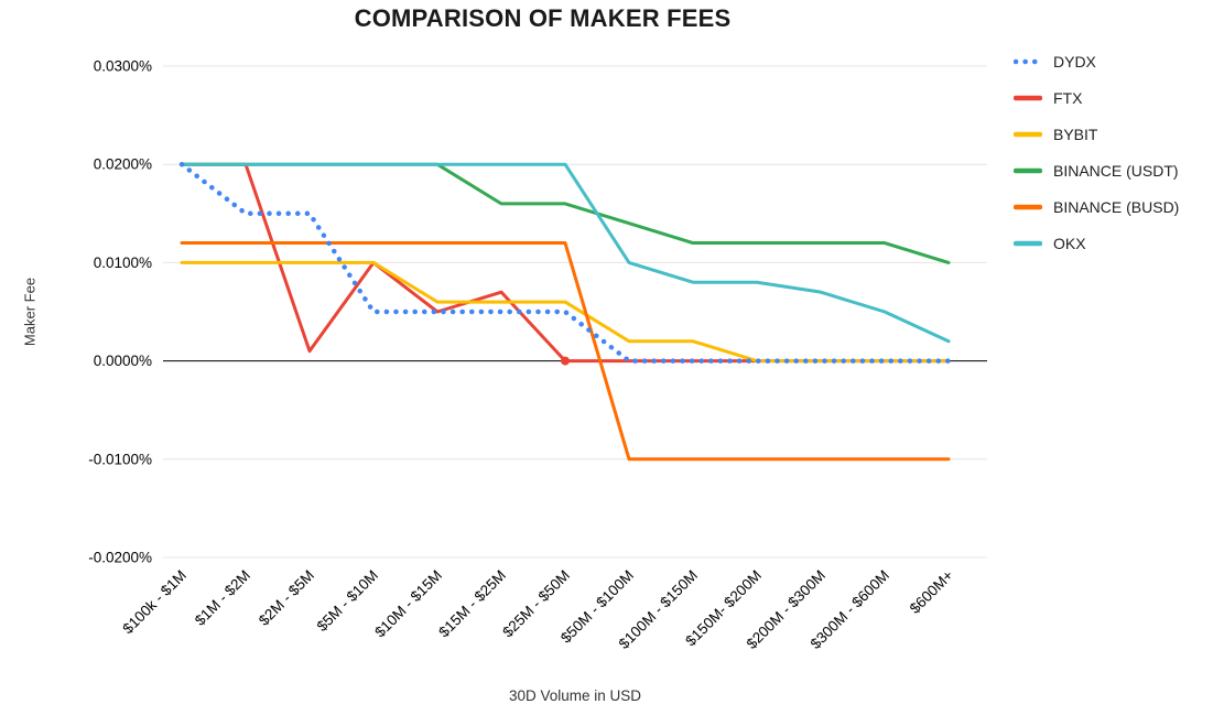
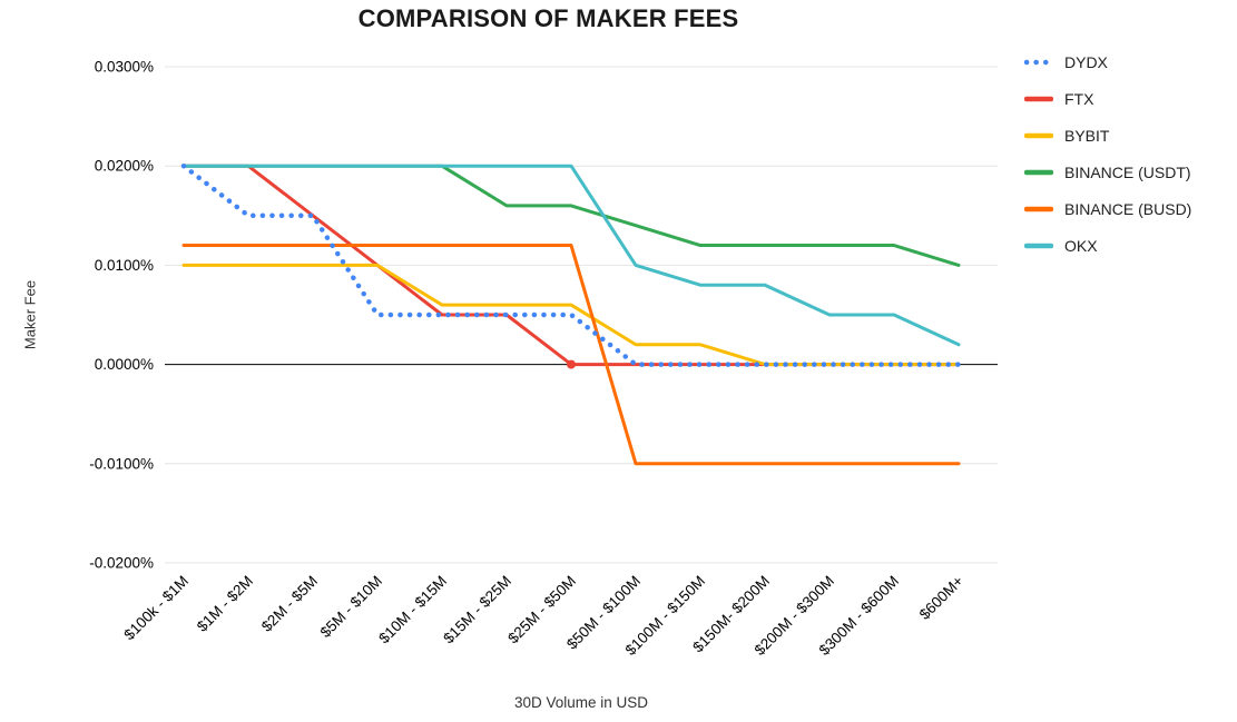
FTX/$2M - $5M: 0.001% -> 0.015%
FTX/$15M - $25M: 0.007% -> 0.005%
OKX/$200M - $300M: 0.007% -> 0.005%
